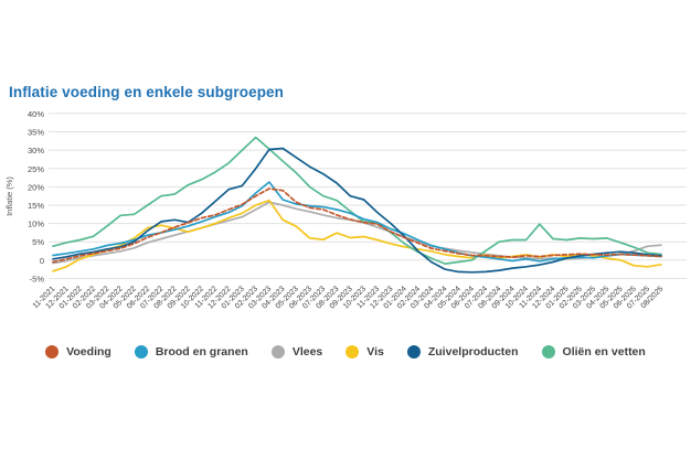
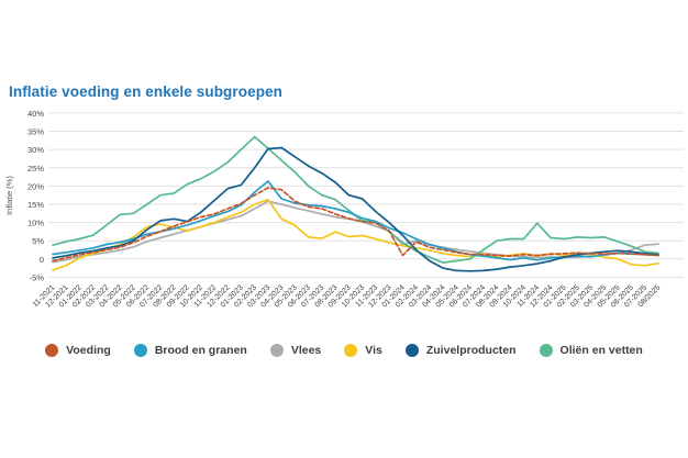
Voeding/01-2024: 6% -> 1%
Vlees/01-2024: 6% -> 4%
